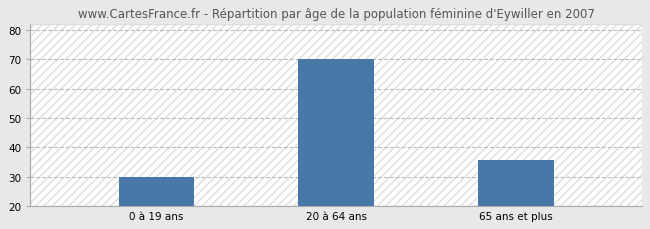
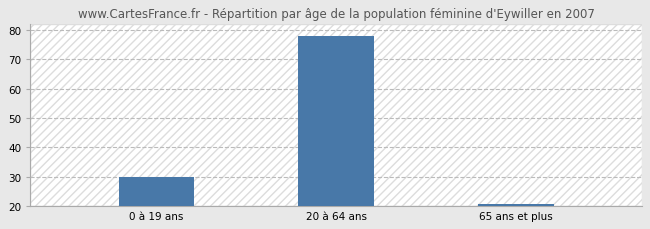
20 à 64 ans: 70.0 -> 78.0
65 ans et plus: 35.5 -> 20.5
